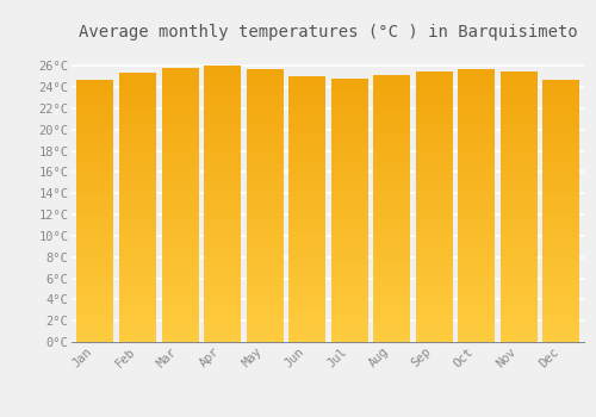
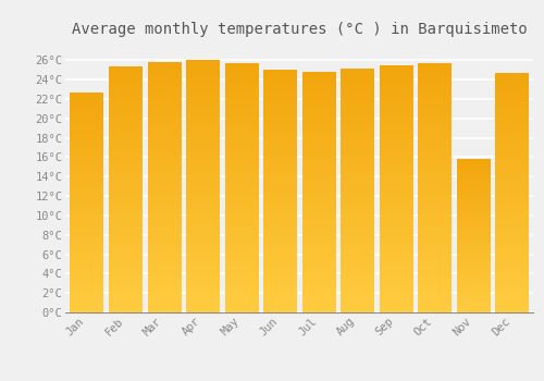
Jan: 24.6°C -> 22.6°C
Nov: 25.4°C -> 15.8°C
